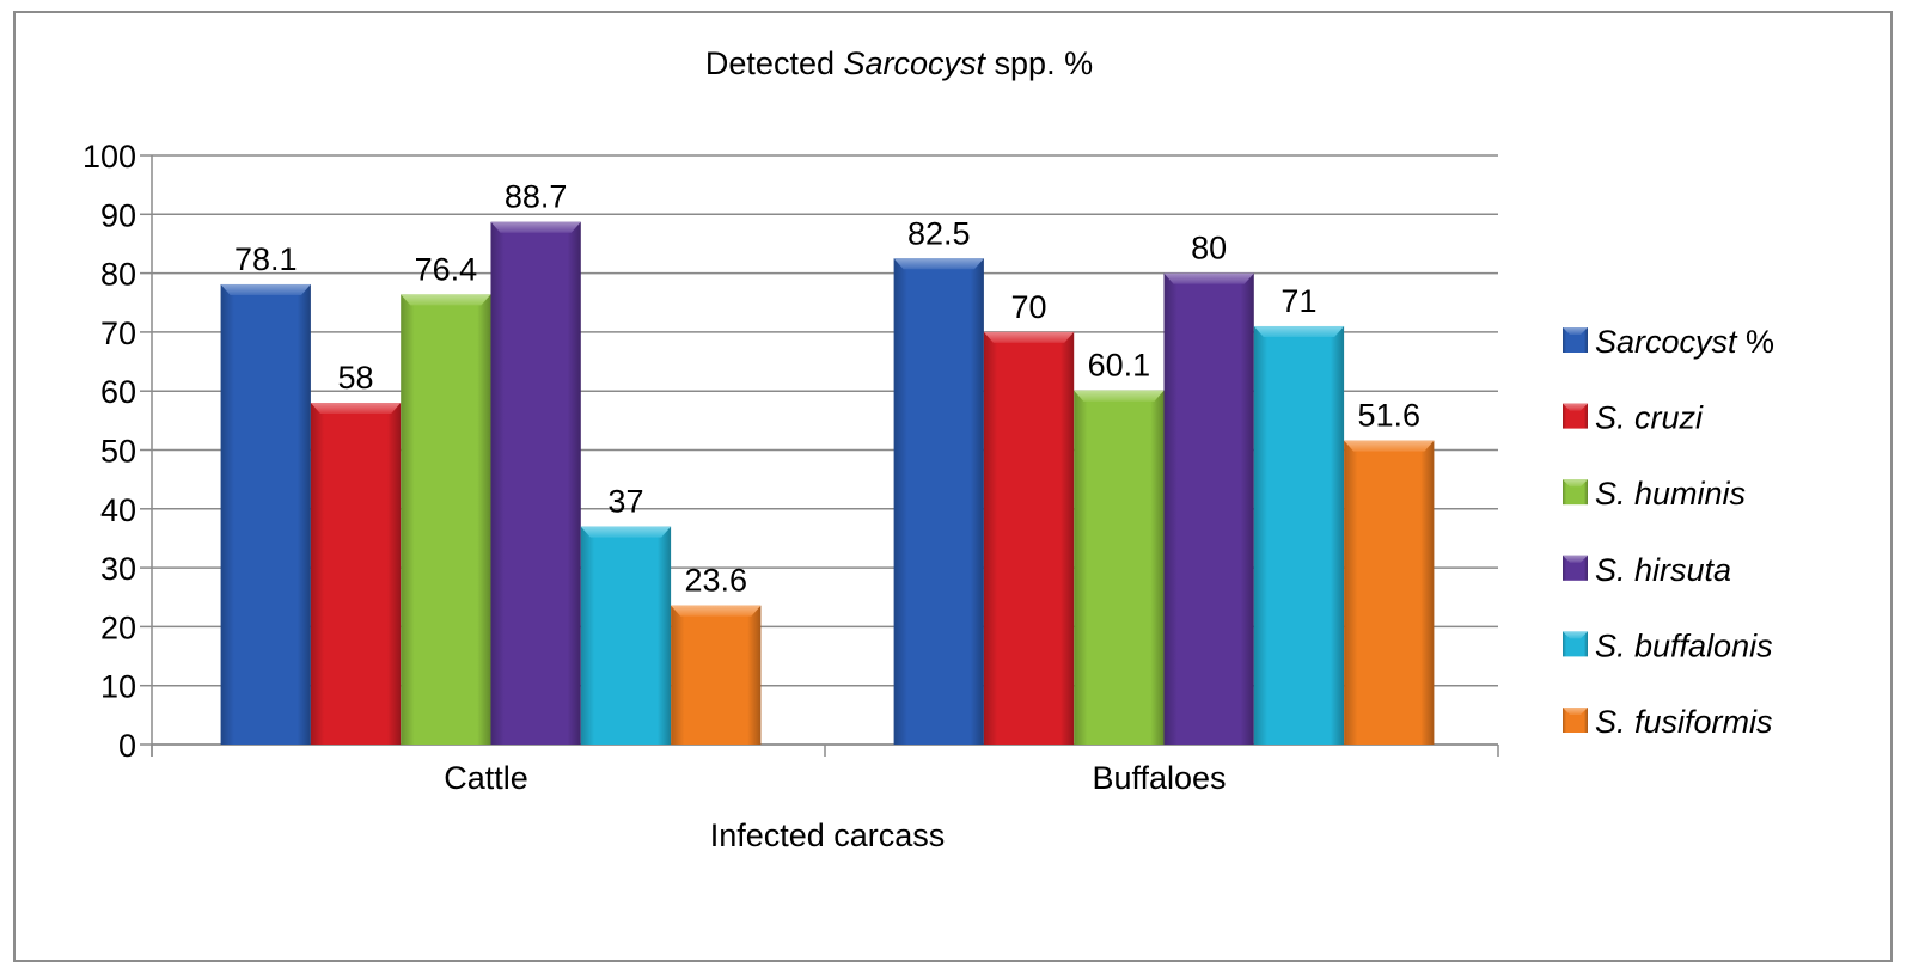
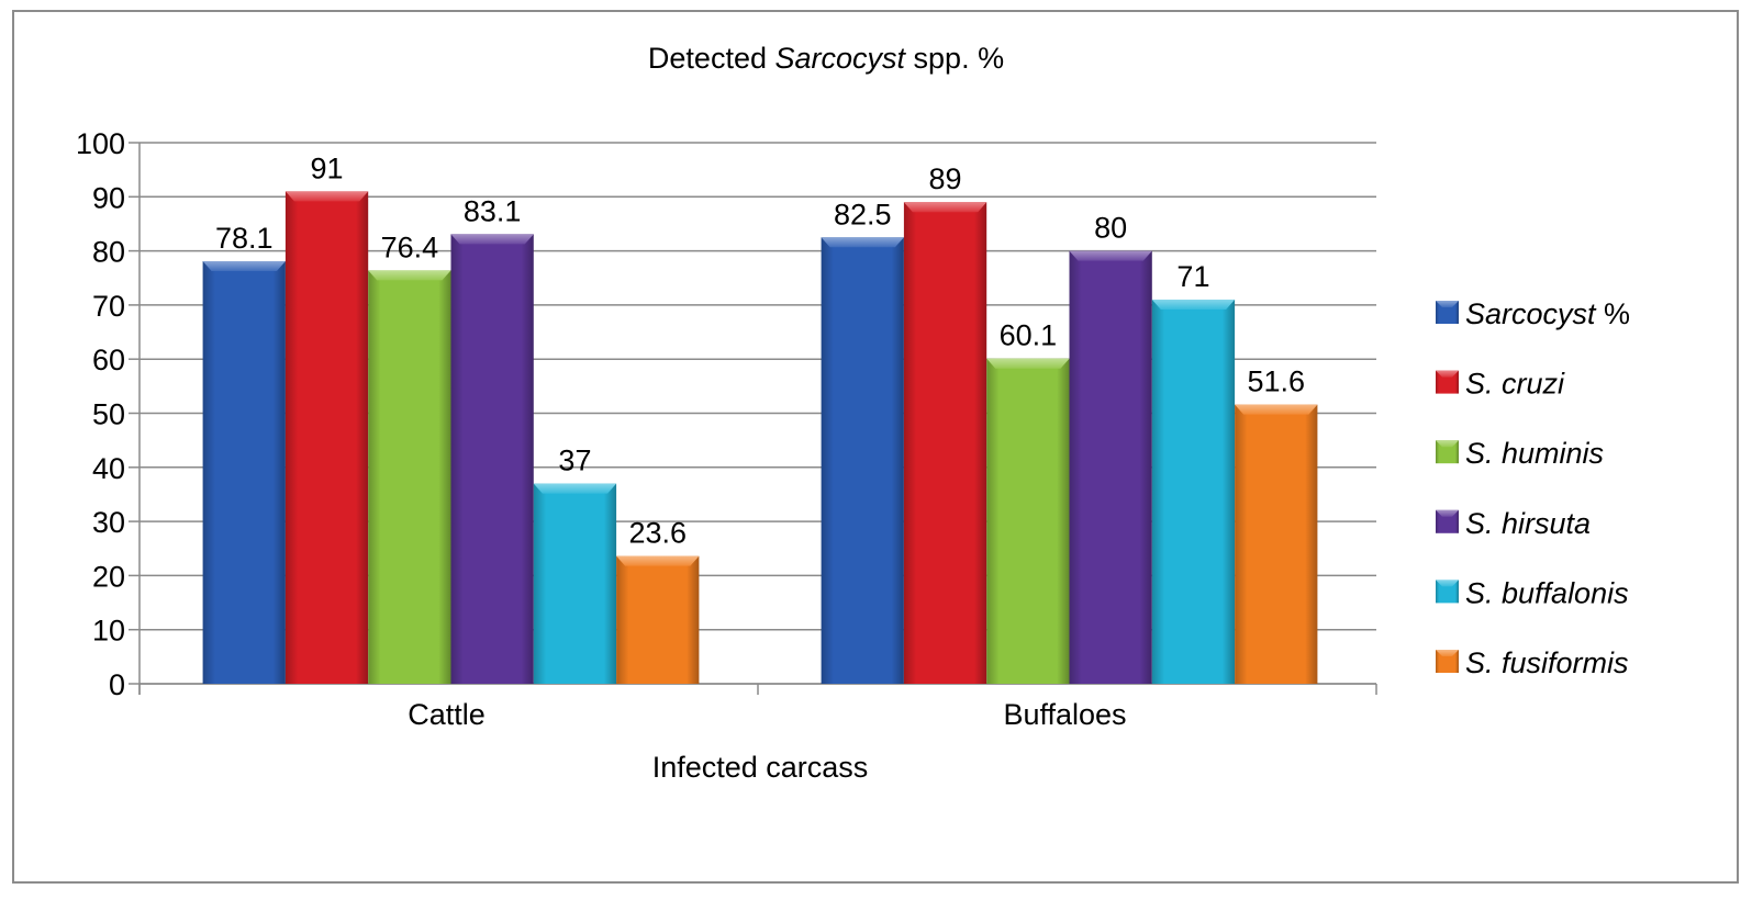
S. cruzi/Cattle: 58 -> 91
S. hirsuta/Cattle: 88.7 -> 83.1
S. cruzi/Buffaloes: 70 -> 89
